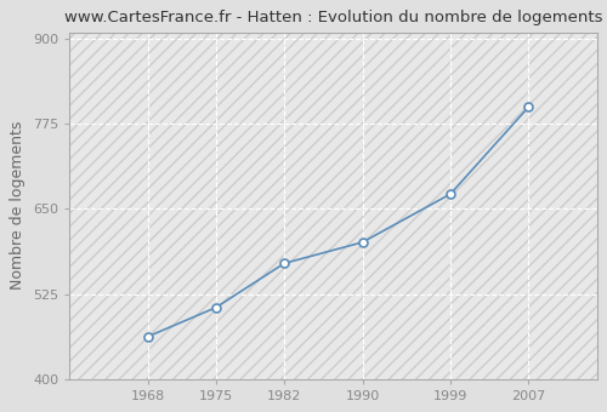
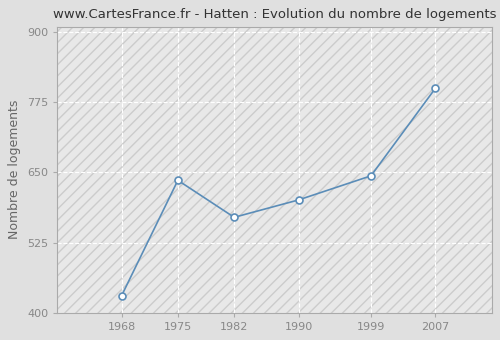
1968: 462 -> 430
1975: 505 -> 636
1999: 672 -> 644
